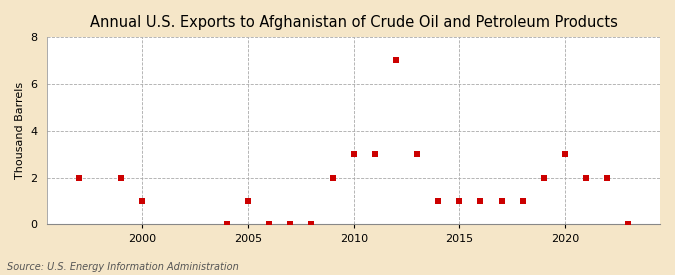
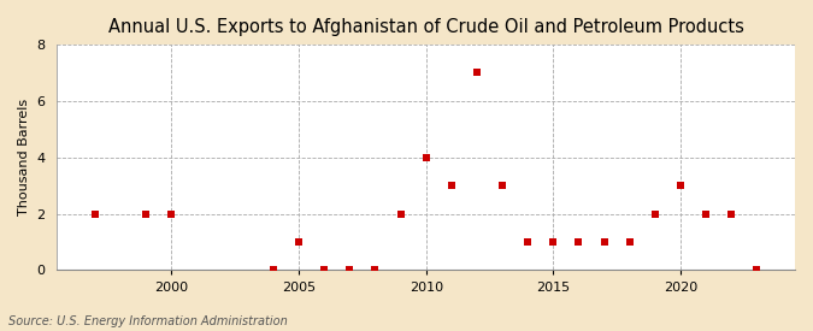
2000: 1 -> 2
2010: 3 -> 4
